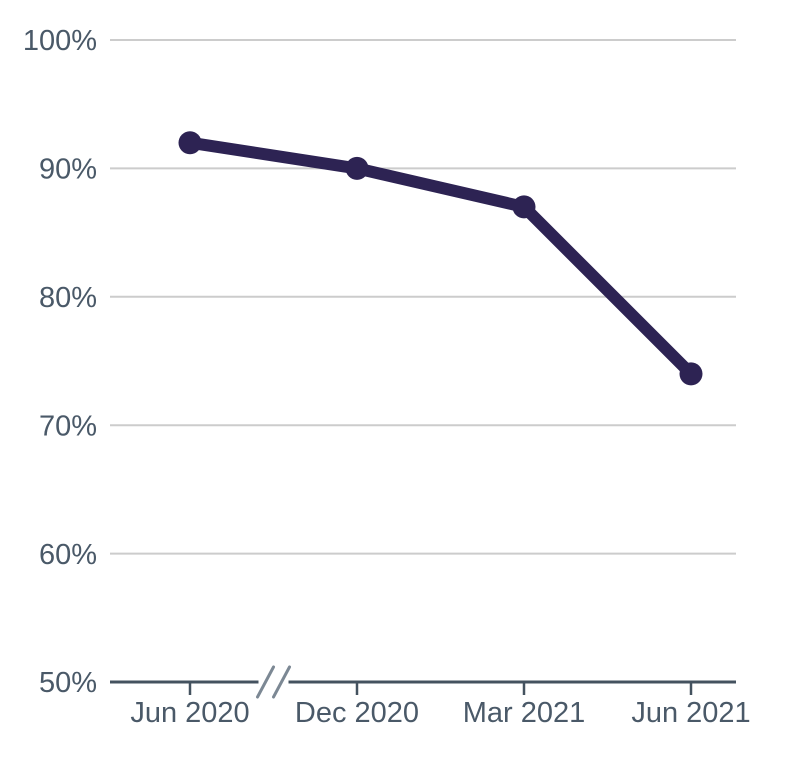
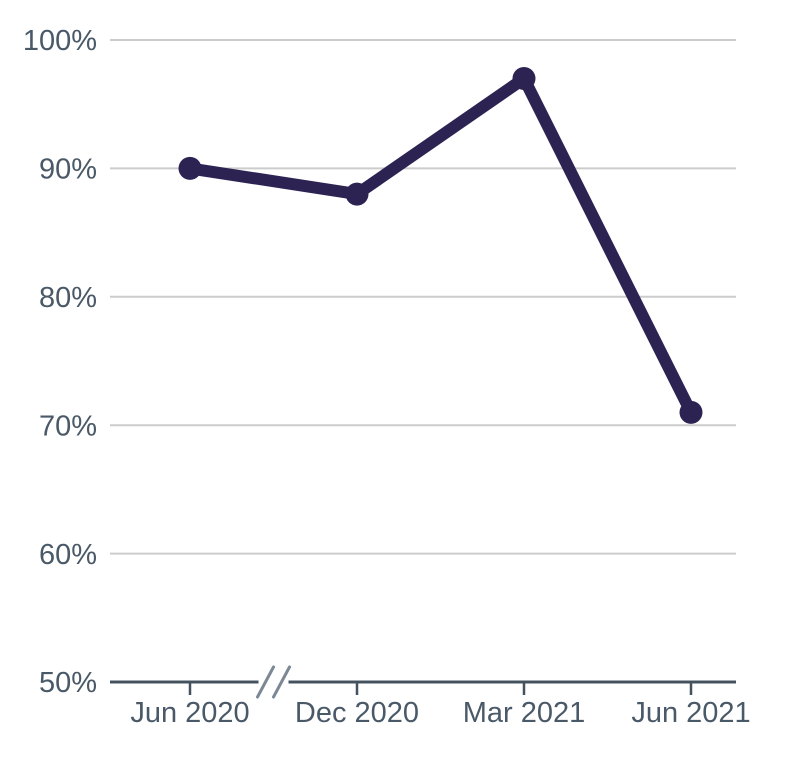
Jun 2020: 92% -> 90%
Dec 2020: 90% -> 88%
Mar 2021: 87% -> 97%
Jun 2021: 74% -> 71%
